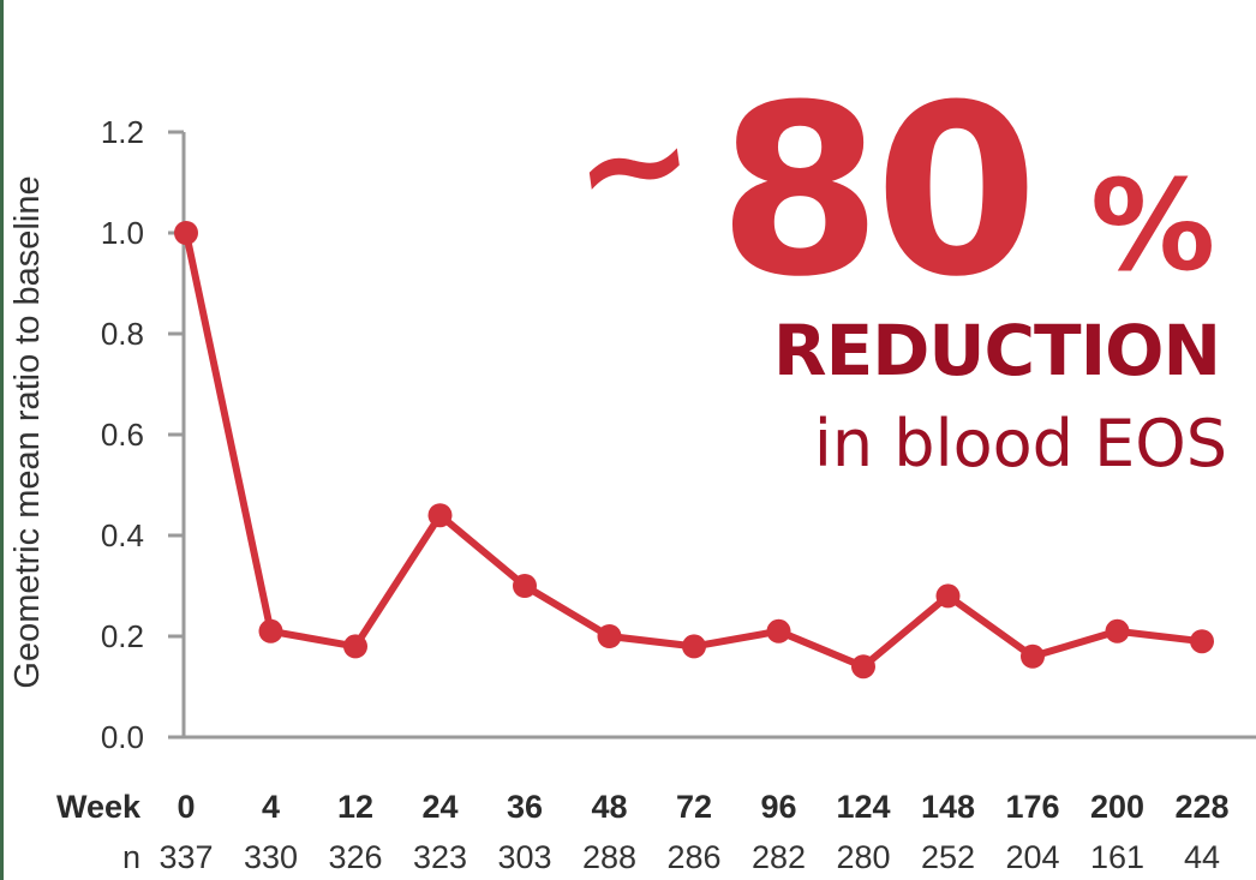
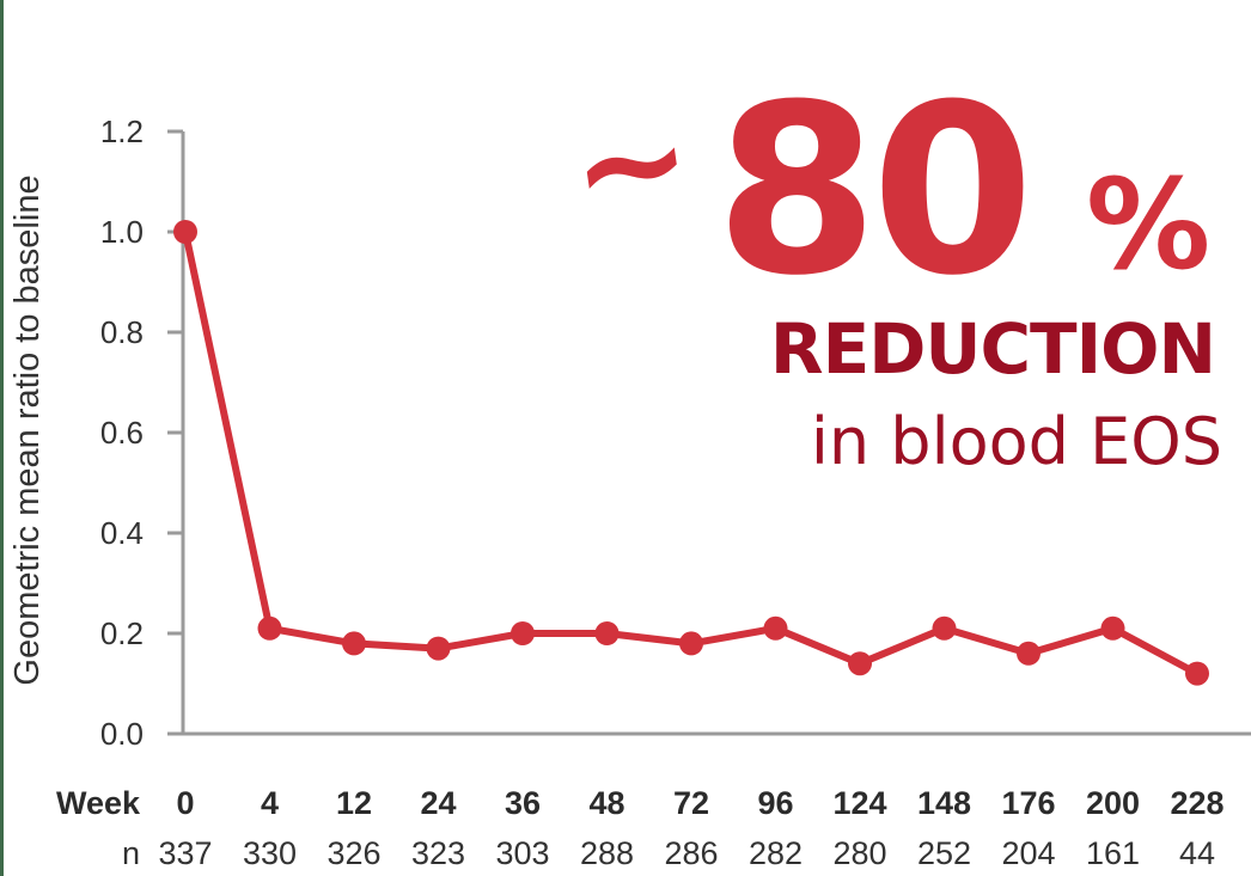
24: 0.44 -> 0.17
36: 0.30 -> 0.20
148: 0.28 -> 0.21
228: 0.19 -> 0.12
